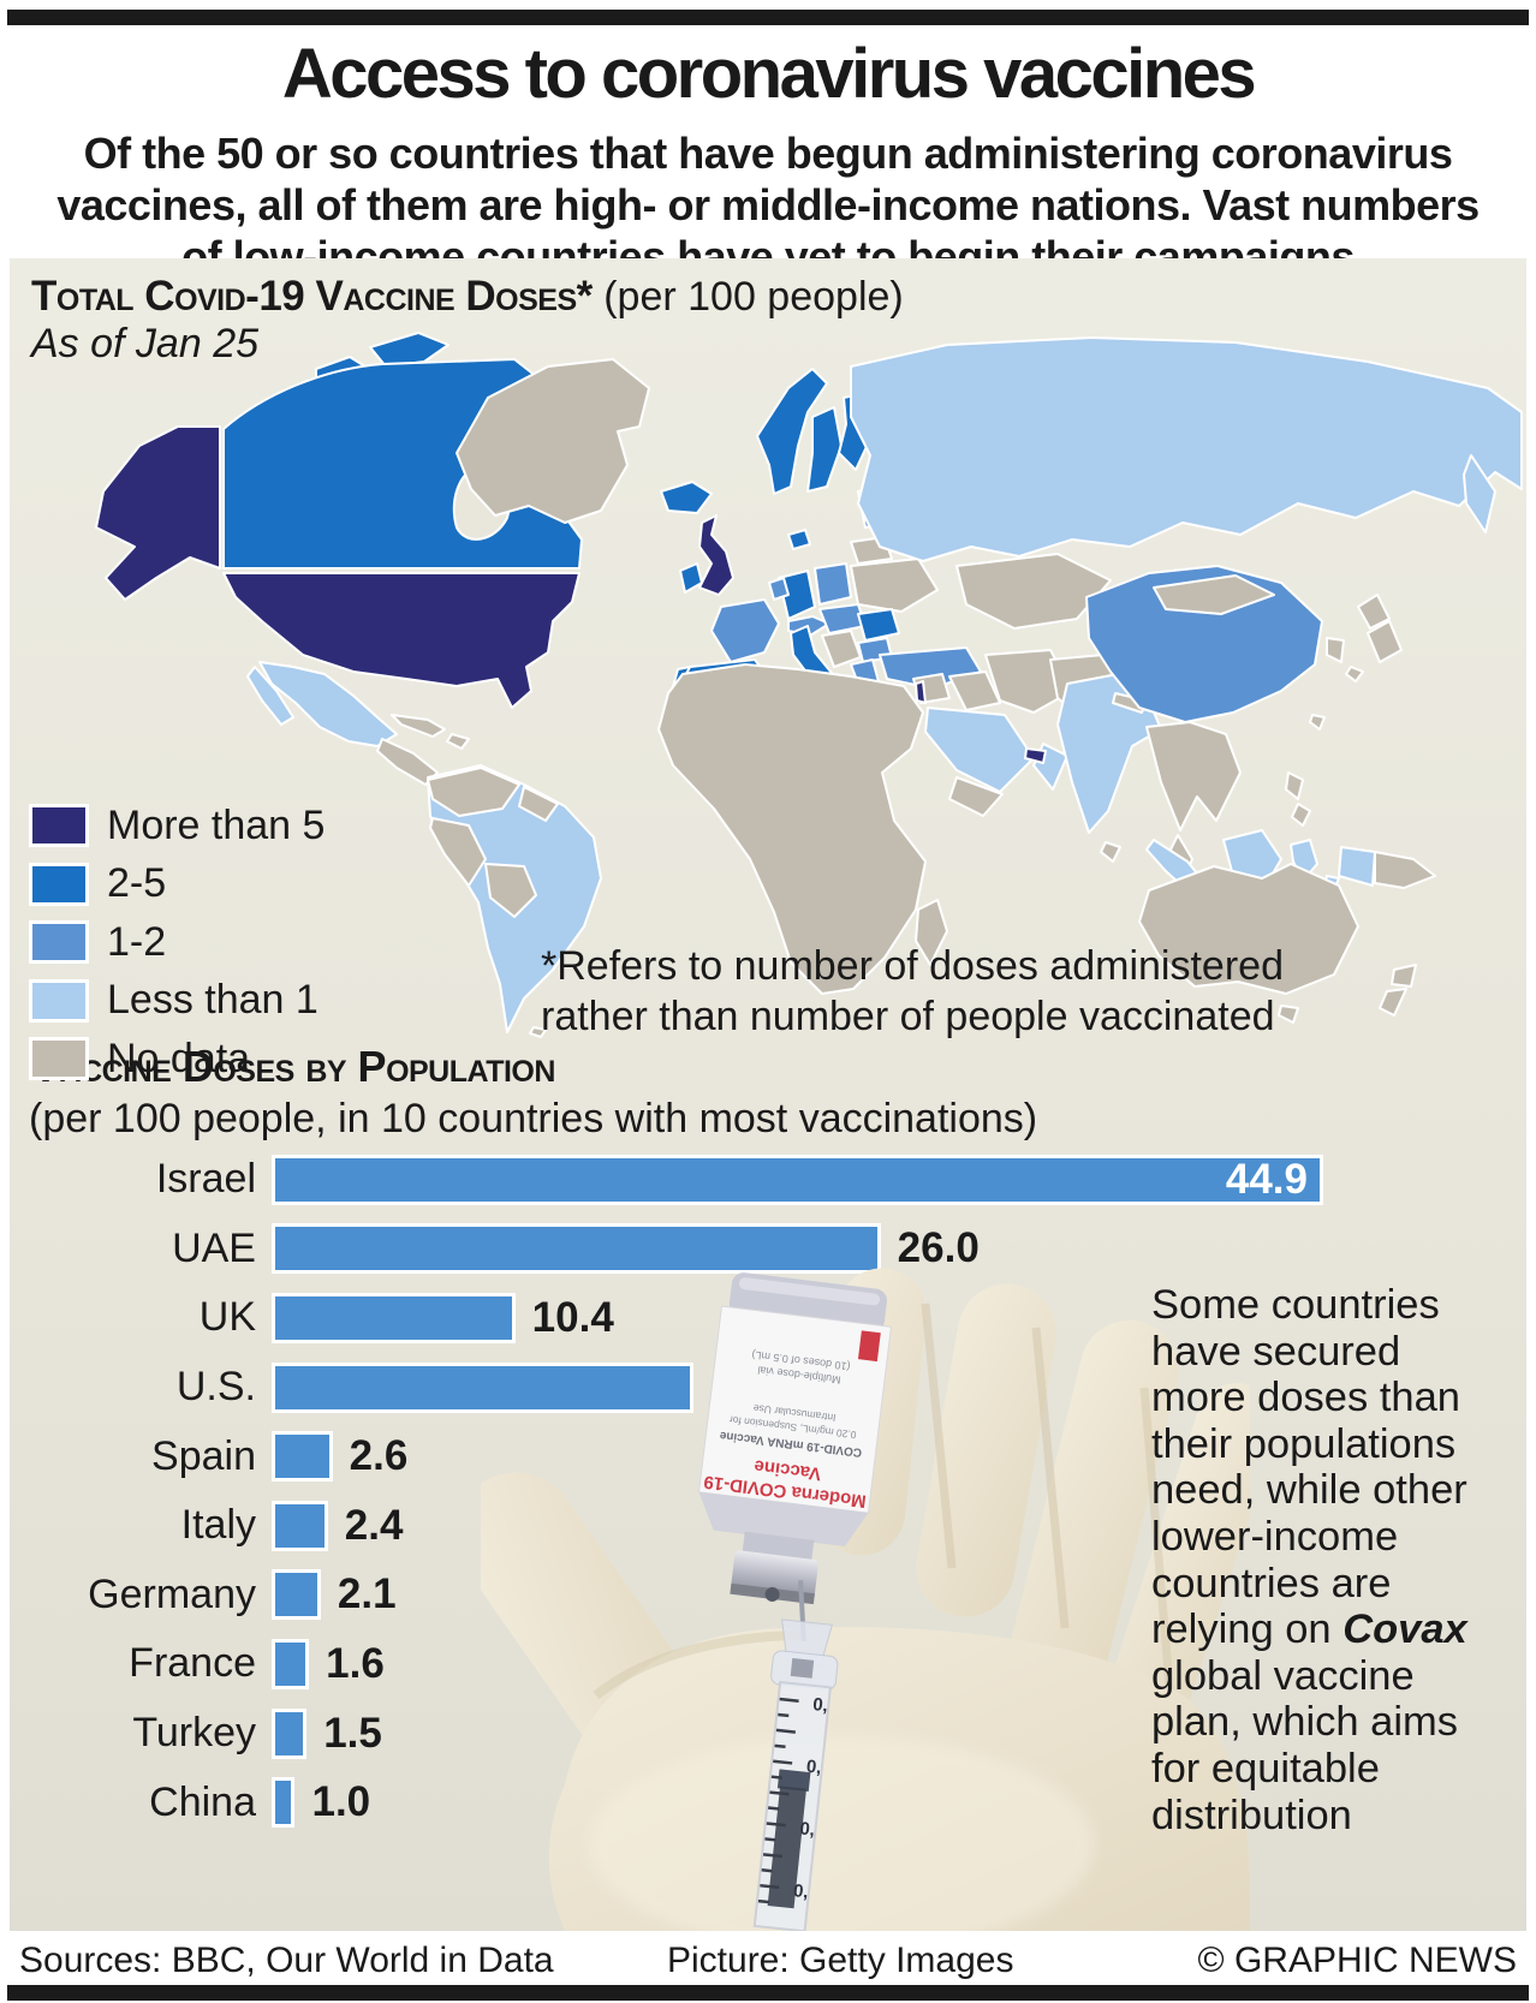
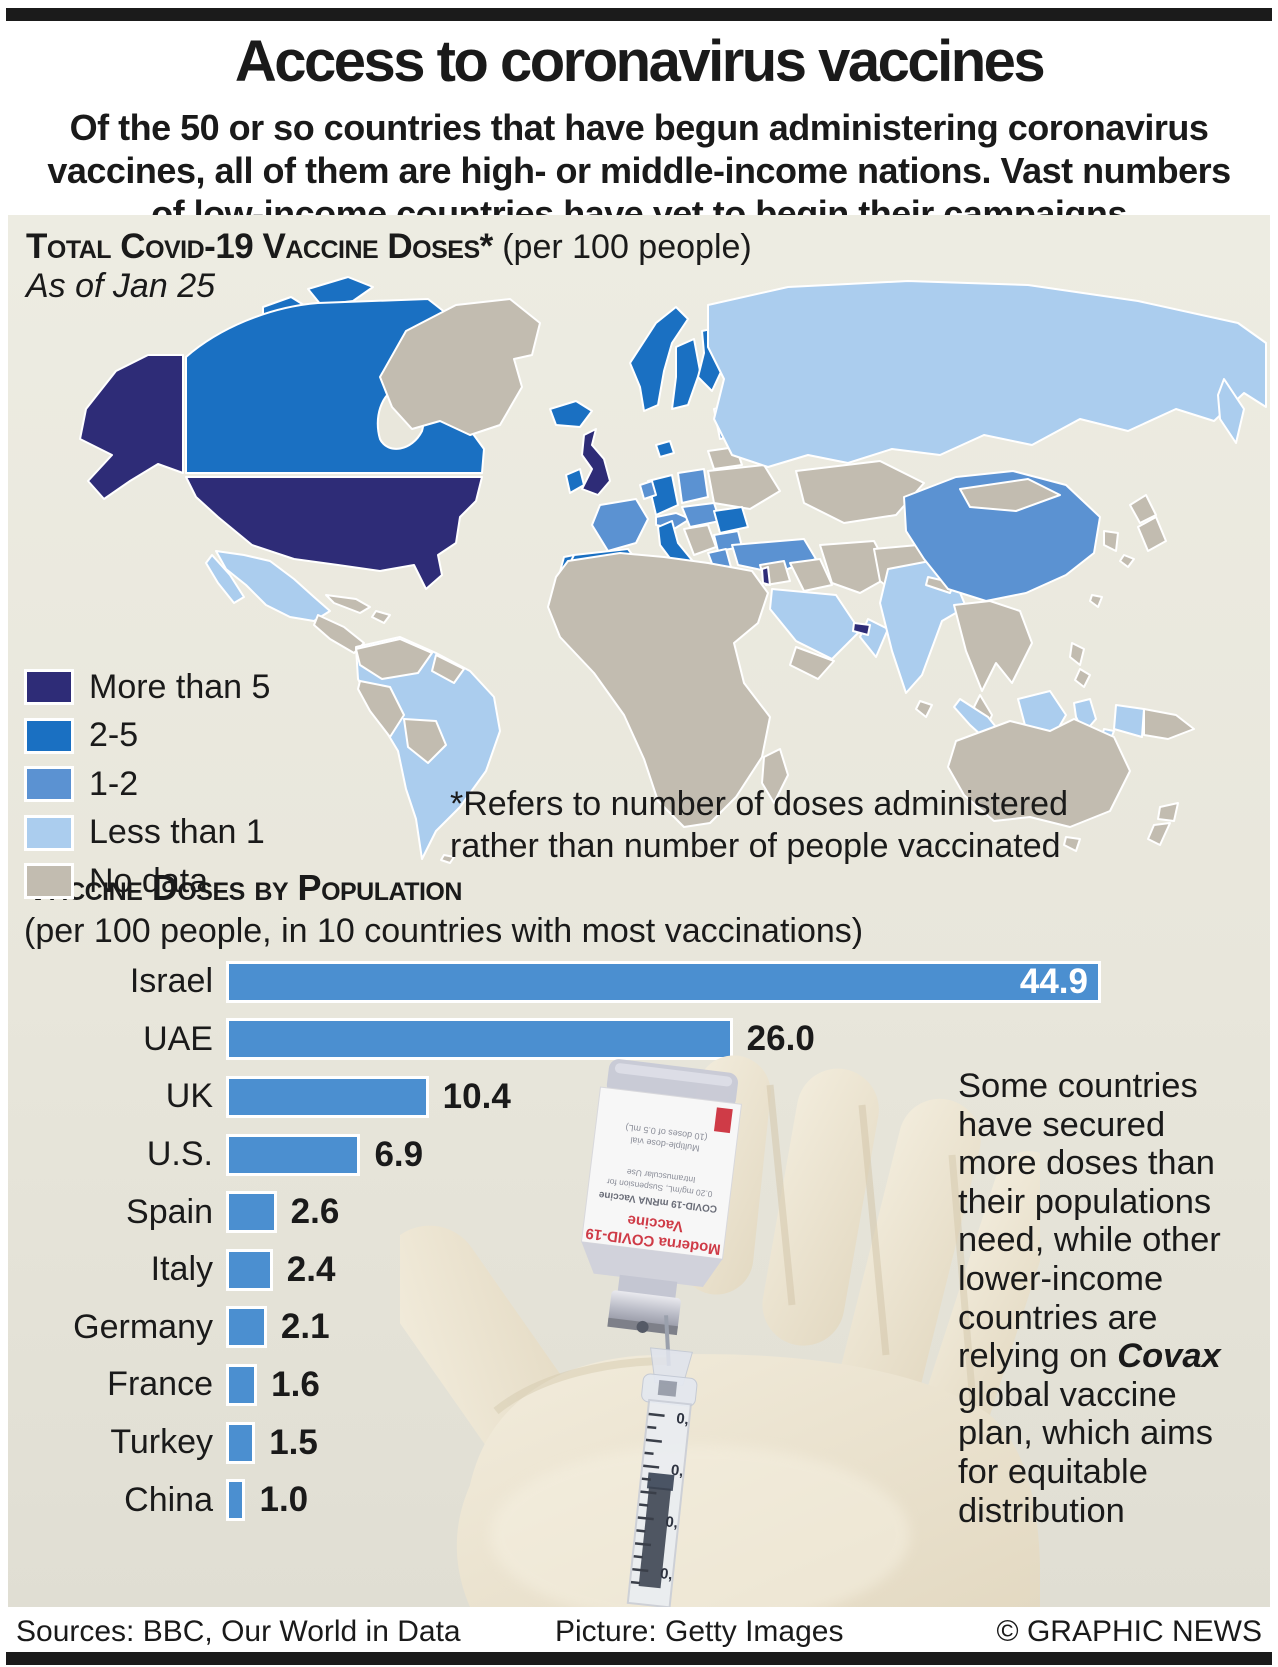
Vaccine Doses by Population/U.S.: 18.0 -> 6.9
